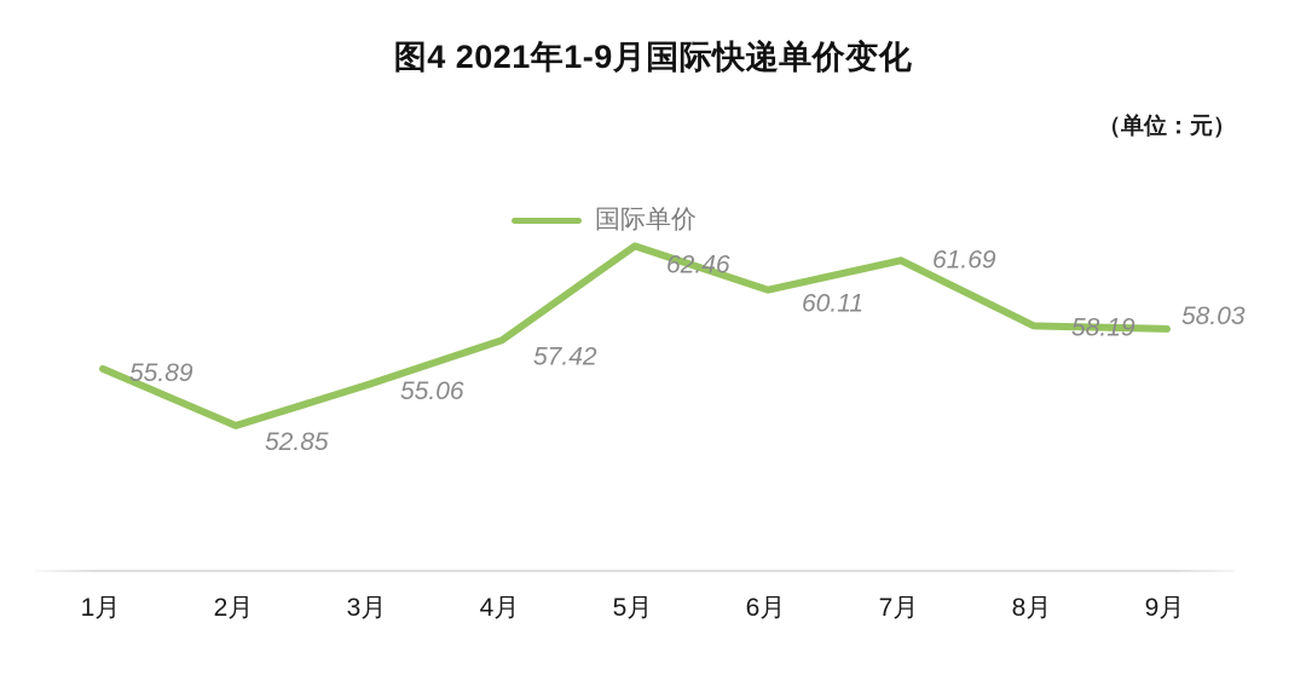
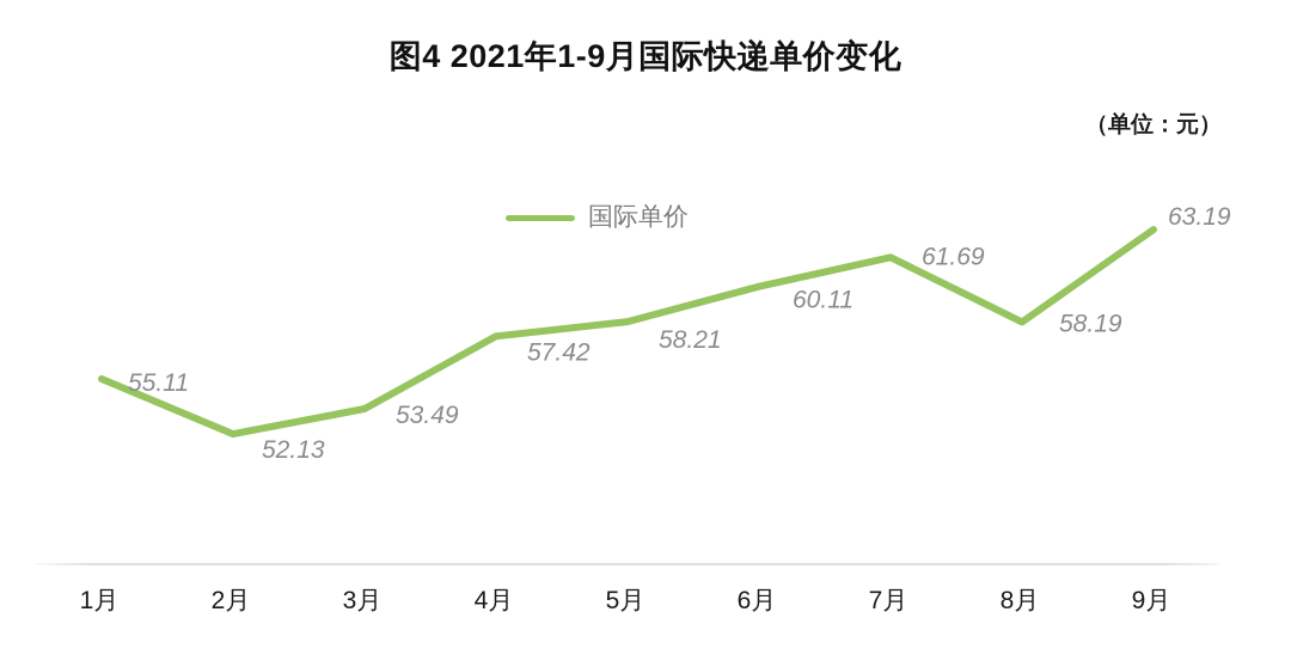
1月: 55.89 -> 55.11
2月: 52.85 -> 52.13
3月: 55.06 -> 53.49
5月: 62.46 -> 58.21
9月: 58.03 -> 63.19
